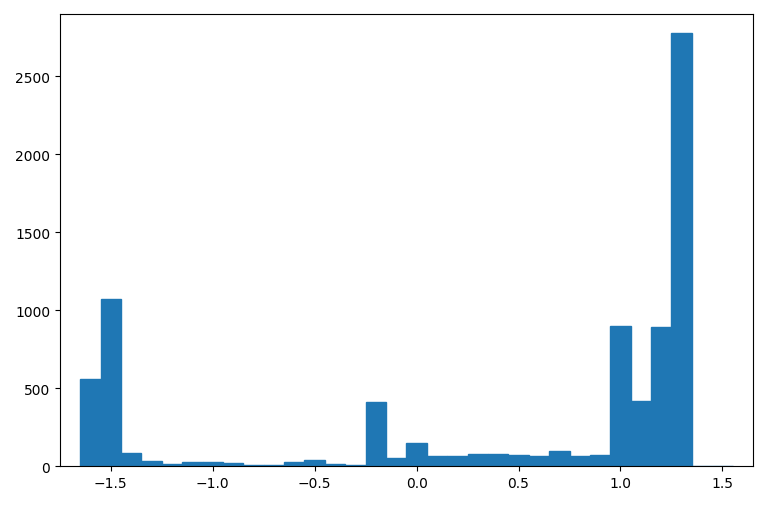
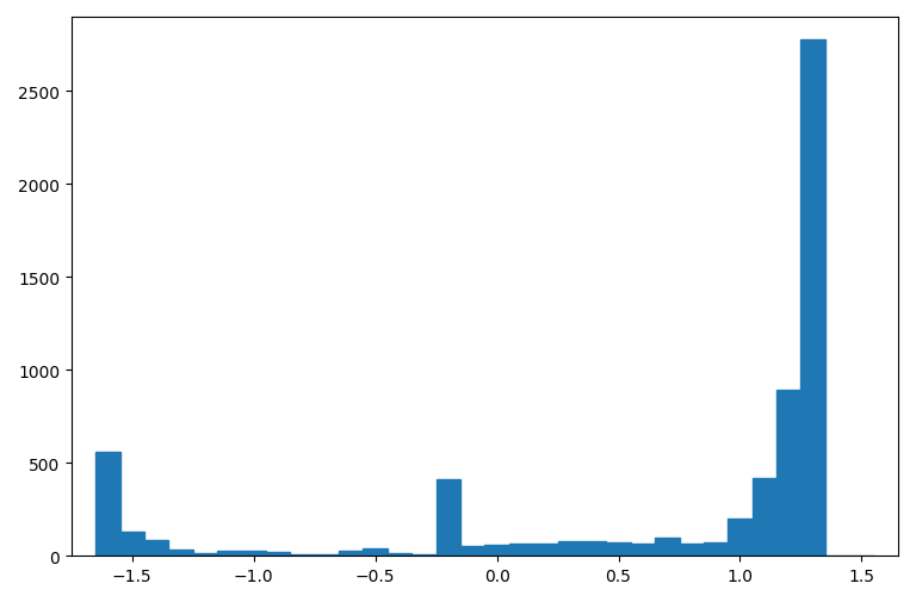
−1.5: 1070 -> 130
0.0: 150 -> 60
1.0: 900 -> 200
